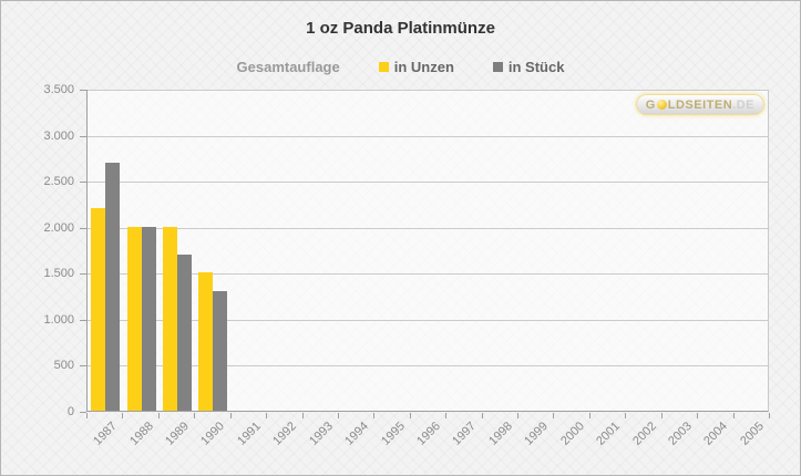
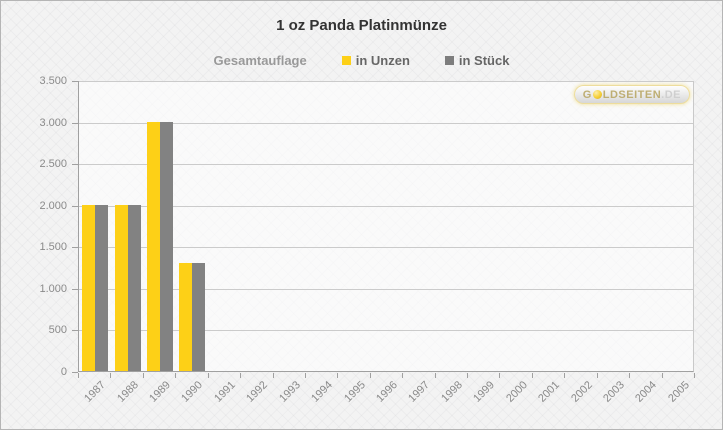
in Unzen/1987: 2200 -> 2000
in Stück/1987: 2700 -> 2000
in Unzen/1989: 2000 -> 3000
in Stück/1989: 1700 -> 3000
in Unzen/1990: 1500 -> 1300
